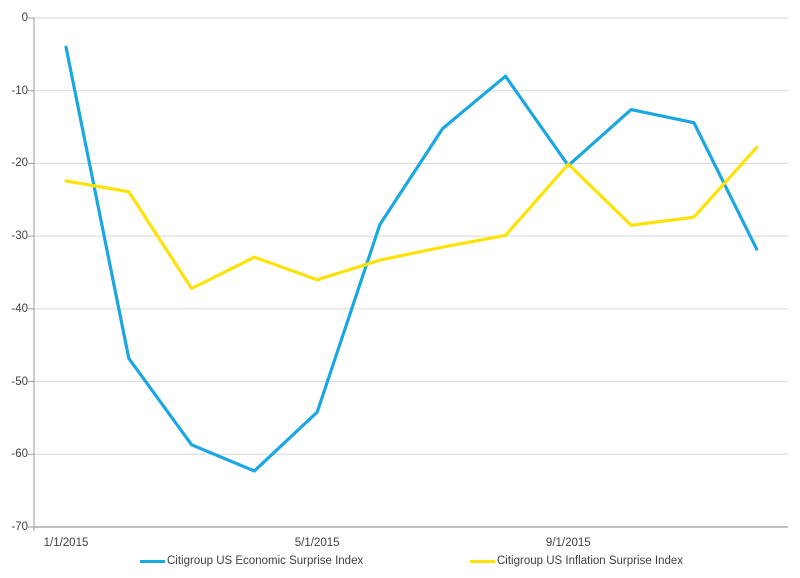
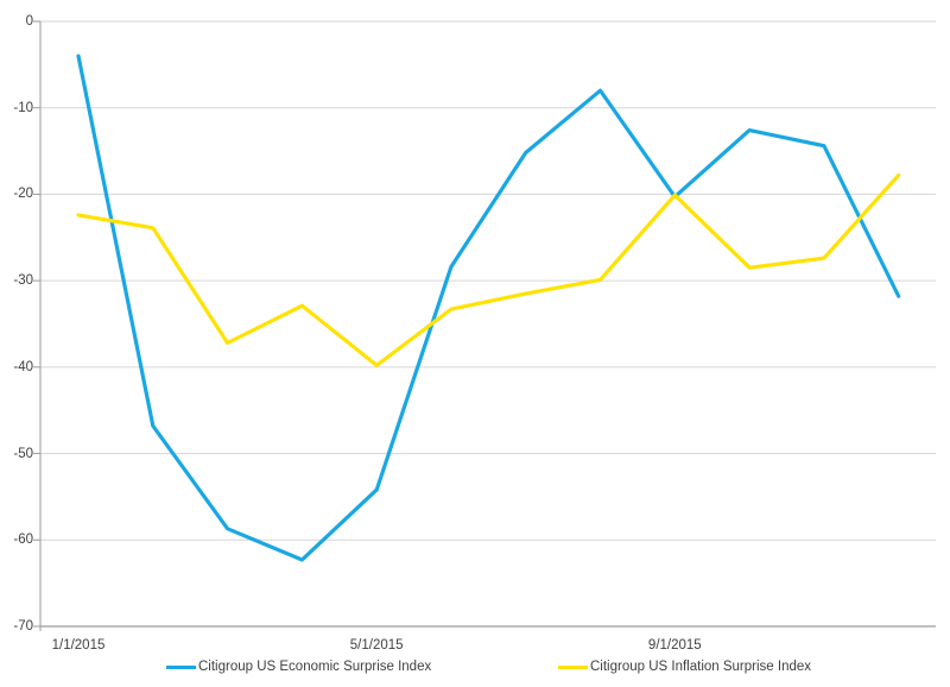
Citigroup US Inflation Surprise Index/5/1/2015: -36 -> -40
